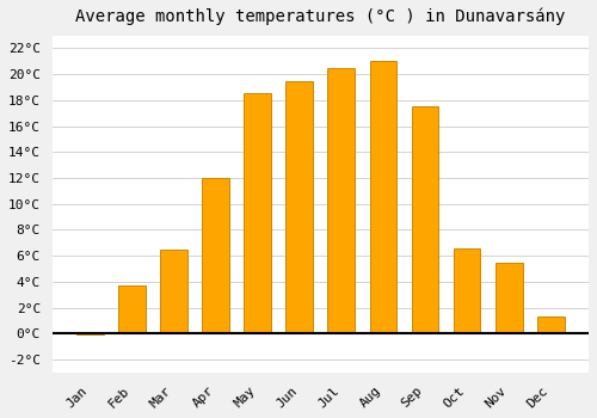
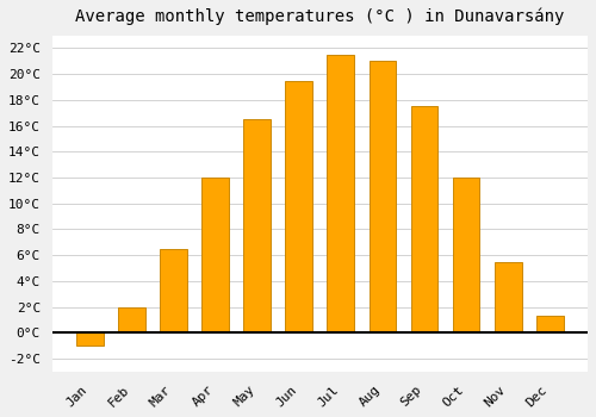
Jan: -0.1°C -> -1.0°C
Feb: 3.7°C -> 2.0°C
May: 18.5°C -> 16.5°C
Jul: 20.5°C -> 21.5°C
Oct: 6.6°C -> 12.0°C
